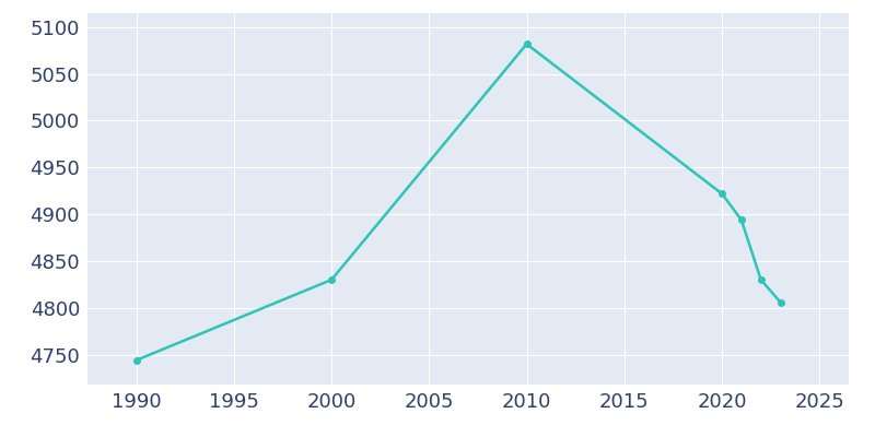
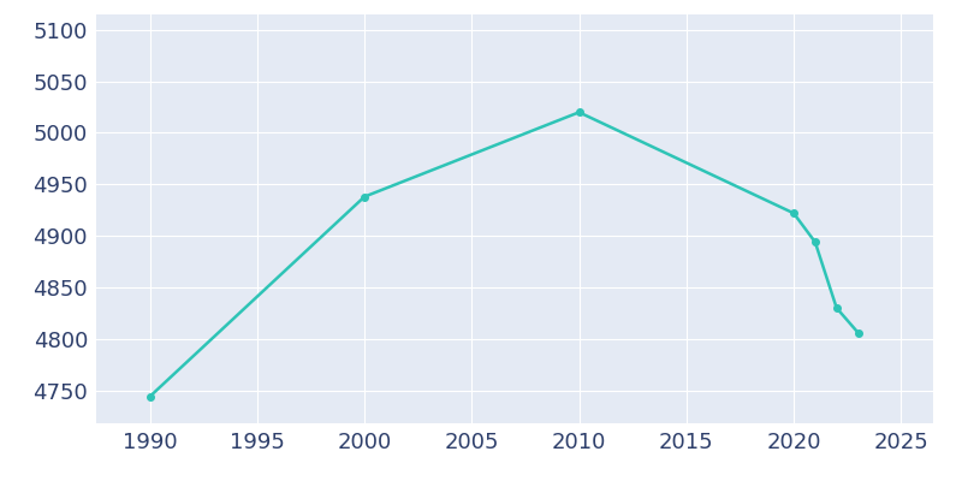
2000: 4830 -> 4938
2010: 5082 -> 5020
